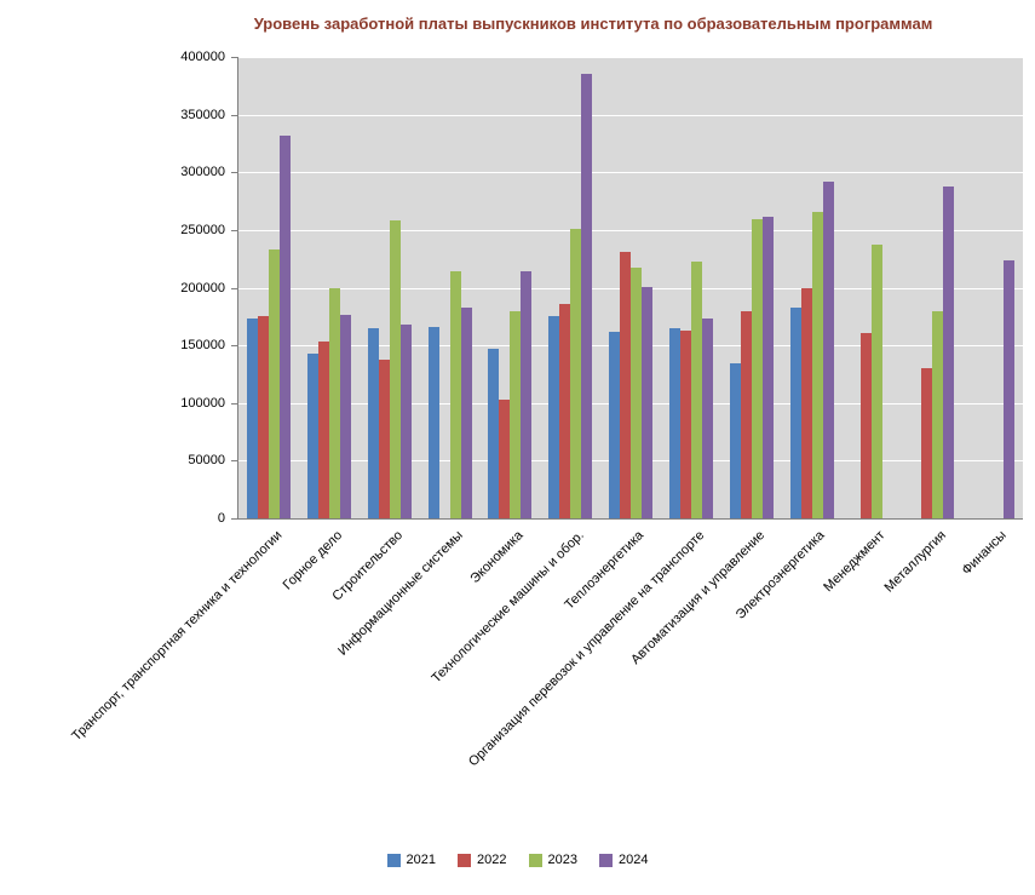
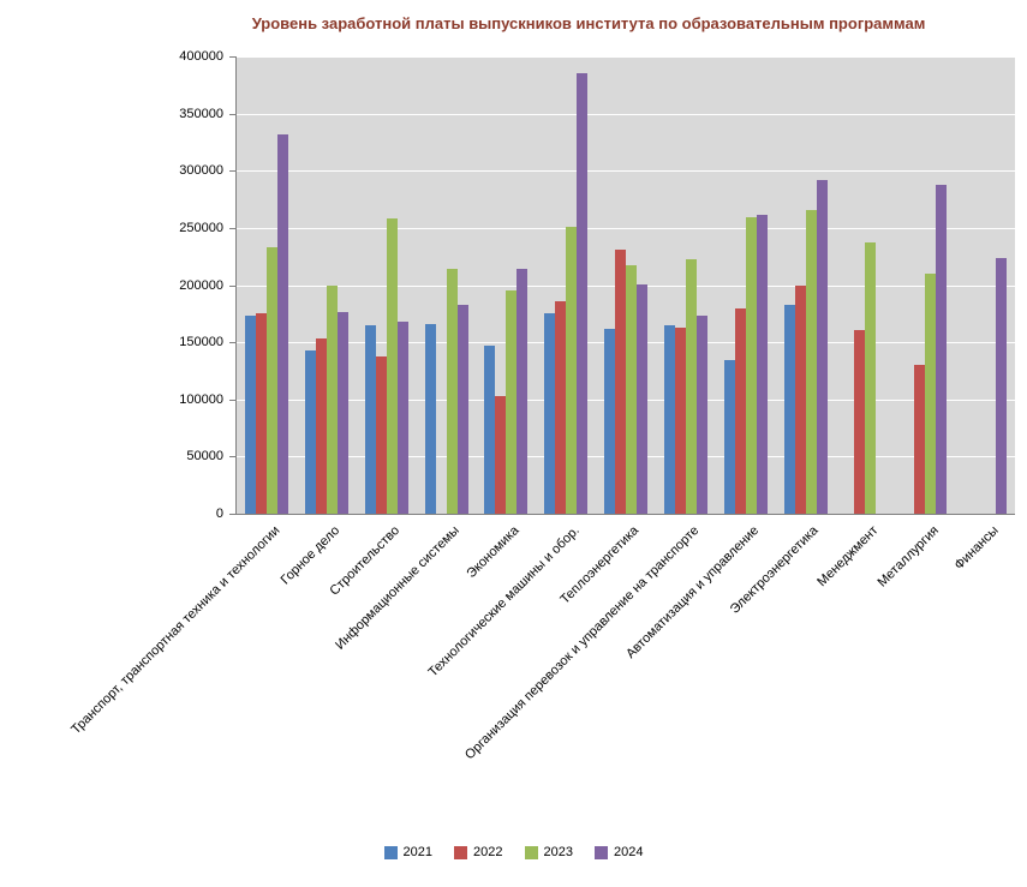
2023/Экономика: 180000 -> 200000
2023/Металлургия: 180000 -> 210000
